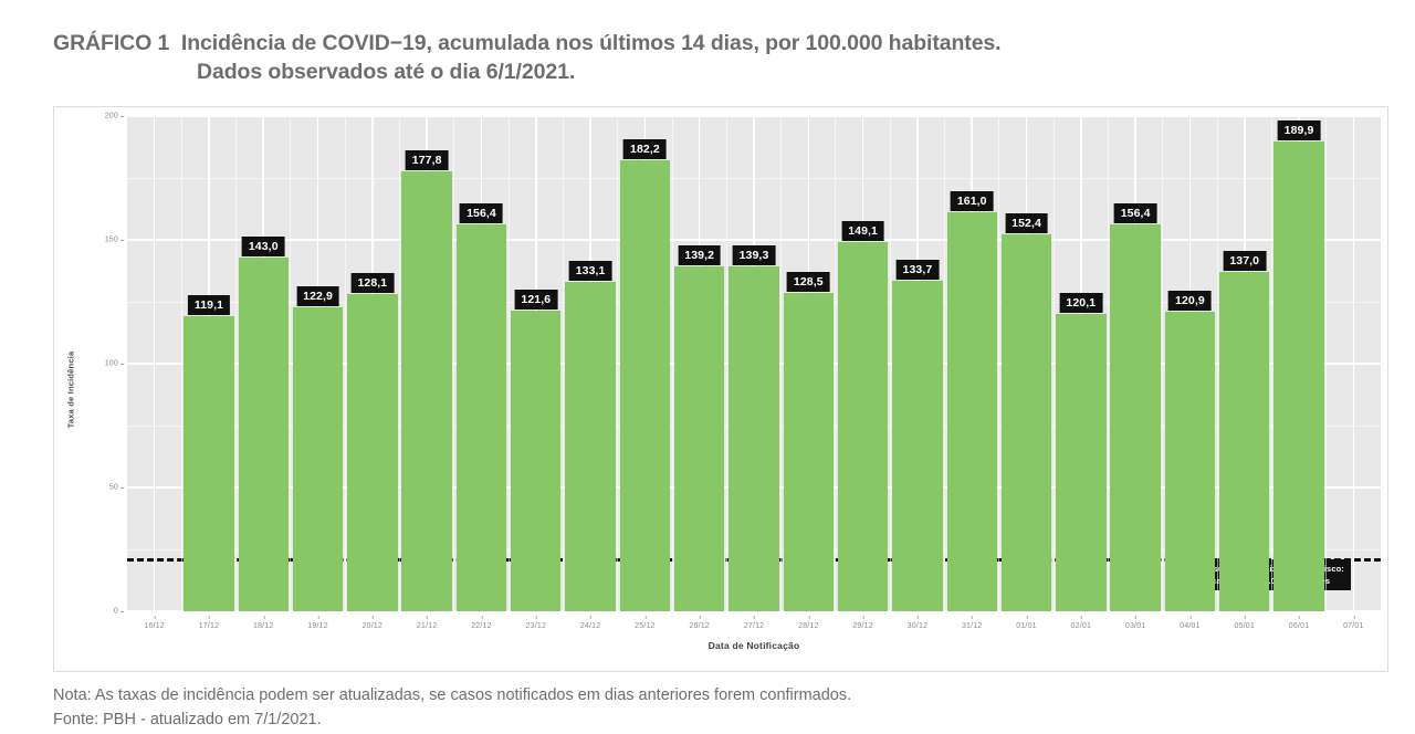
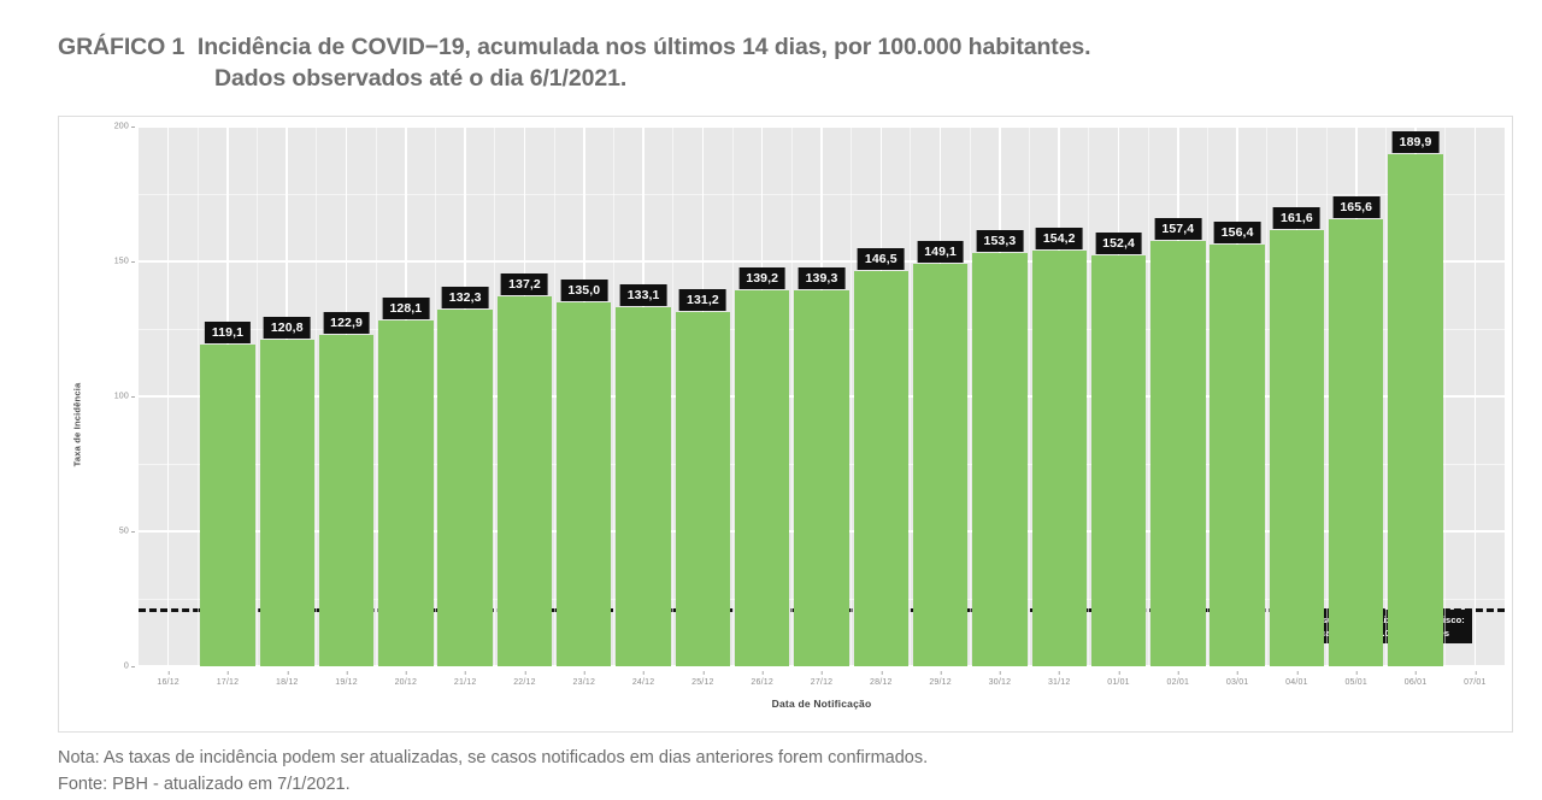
18/12: 143,0 -> 120,8
21/12: 177,8 -> 132,3
22/12: 156,4 -> 137,2
23/12: 121,6 -> 135,0
25/12: 182,2 -> 131,2
28/12: 128,5 -> 146,5
30/12: 133,7 -> 153,3
31/12: 161,0 -> 154,2
02/01: 120,1 -> 157,4
04/01: 120,9 -> 161,6
05/01: 137,0 -> 165,6
